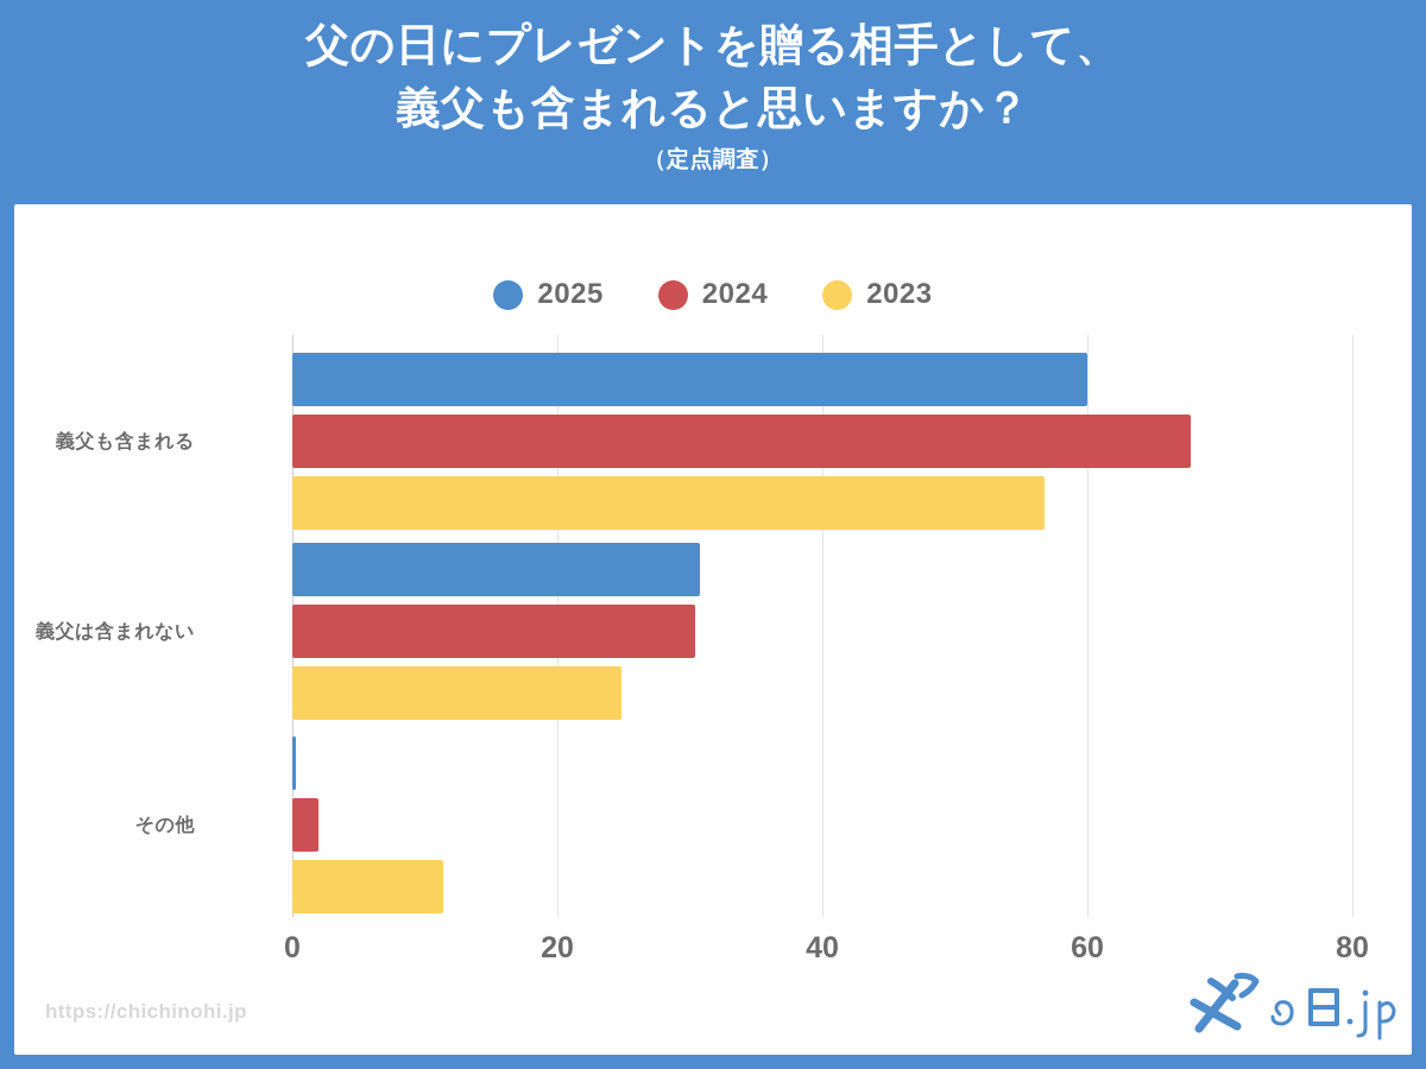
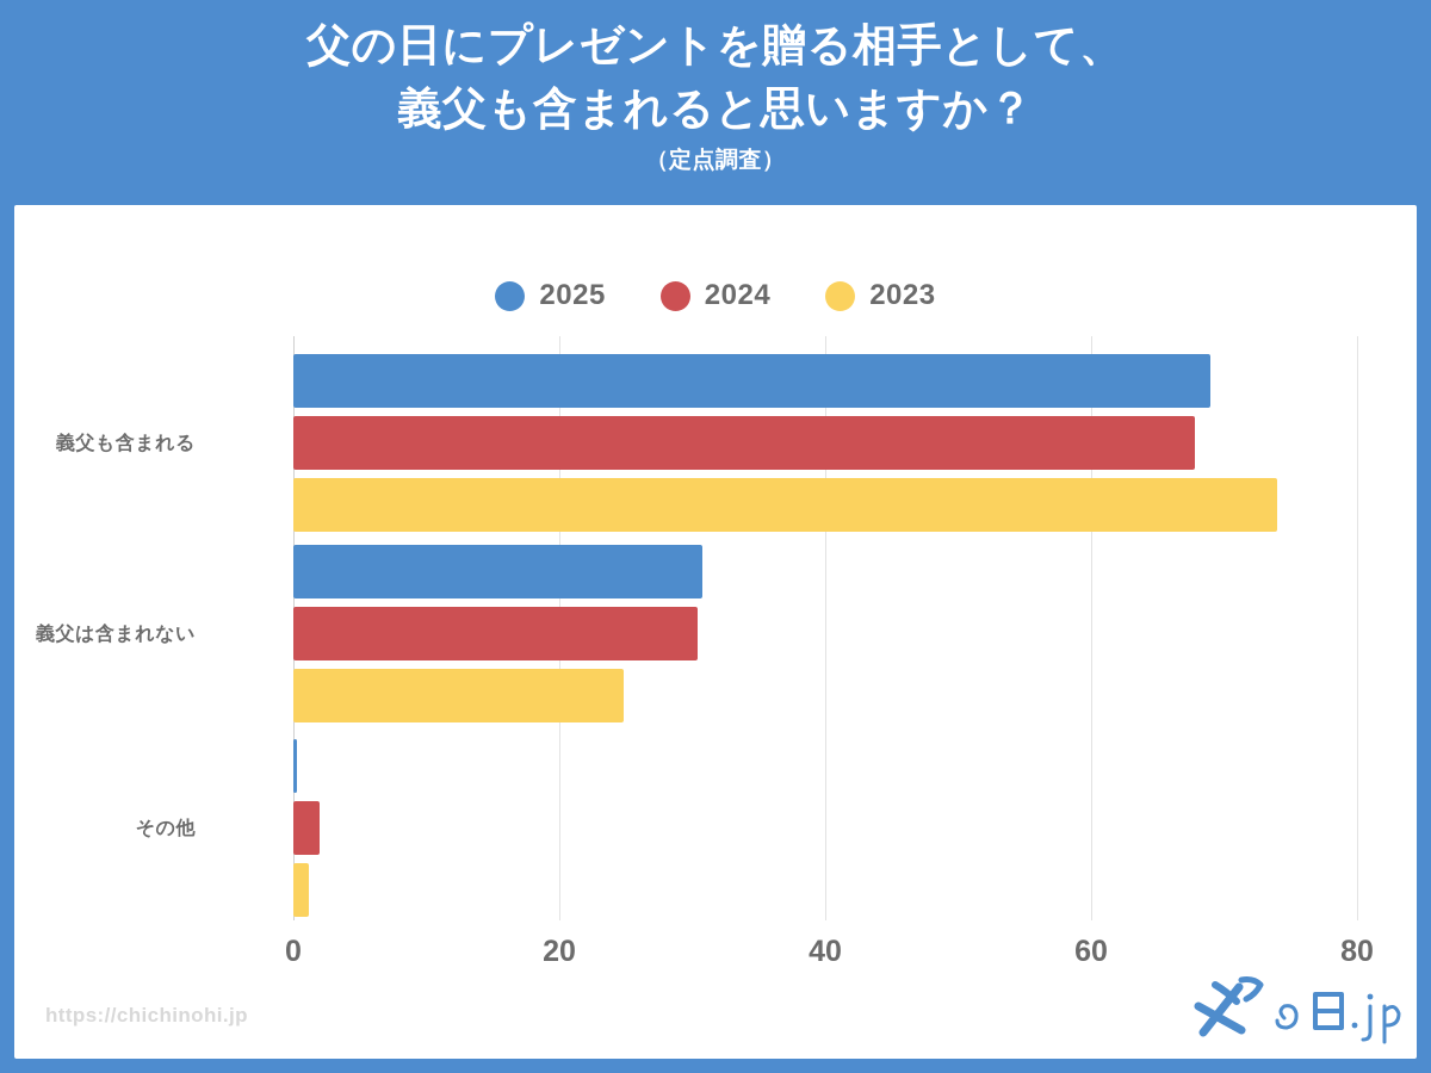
2025/義父も含まれる: 60.0 -> 69.0
2023/義父も含まれる: 56.8 -> 74.0
2023/その他: 11.4 -> 1.2
